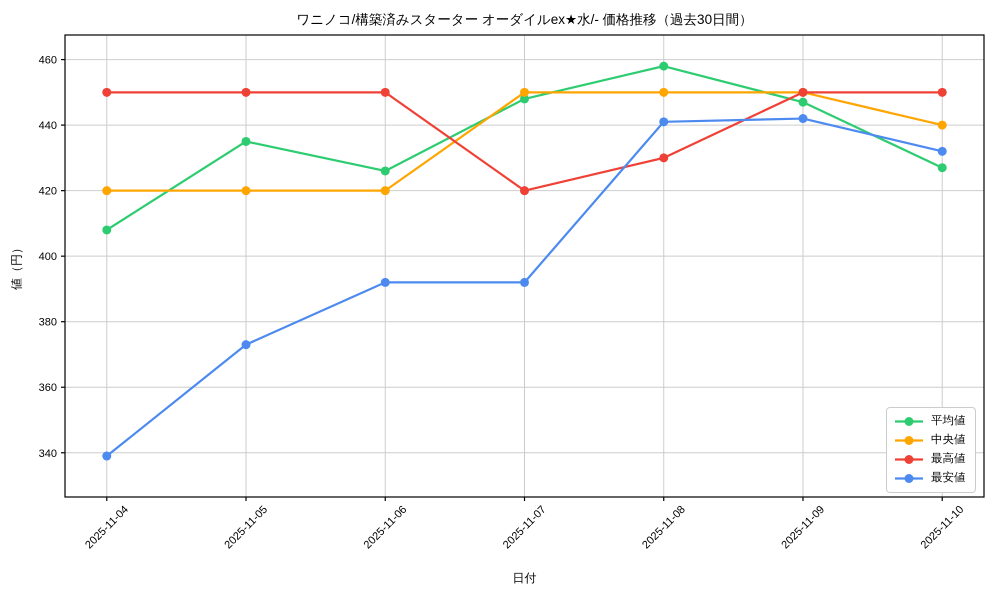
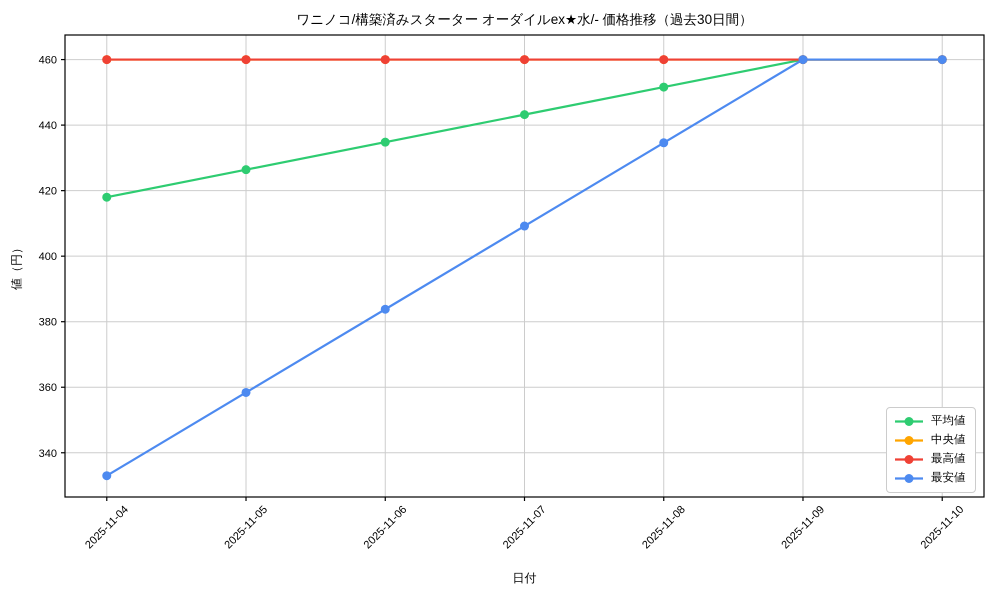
平均値/2025-11-04: 408 -> 418
中央値/2025-11-04: 420 -> 460
最高値/2025-11-04: 450 -> 460
最安値/2025-11-04: 339 -> 333
平均値/2025-11-05: 435 -> 426
中央値/2025-11-05: 420 -> 460
最高値/2025-11-05: 450 -> 460
最安値/2025-11-05: 373 -> 358
平均値/2025-11-06: 426 -> 435
中央値/2025-11-06: 420 -> 460
最高値/2025-11-06: 450 -> 460
最安値/2025-11-06: 392 -> 384
平均値/2025-11-07: 448 -> 443
中央値/2025-11-07: 450 -> 460
最高値/2025-11-07: 420 -> 460
最安値/2025-11-07: 392 -> 409
平均値/2025-11-08: 458 -> 452
中央値/2025-11-08: 450 -> 460
最高値/2025-11-08: 430 -> 460
最安値/2025-11-08: 441 -> 435
平均値/2025-11-09: 447 -> 460
中央値/2025-11-09: 450 -> 460
最高値/2025-11-09: 450 -> 460
最安値/2025-11-09: 442 -> 460
平均値/2025-11-10: 427 -> 460
中央値/2025-11-10: 440 -> 460
最高値/2025-11-10: 450 -> 460
最安値/2025-11-10: 432 -> 460
